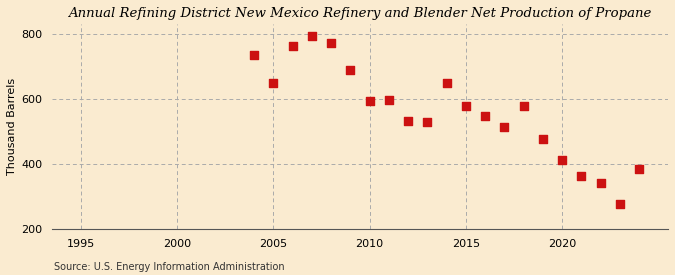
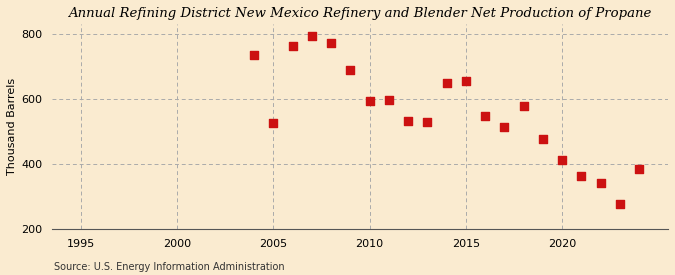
2005: 648 -> 525
2015: 578 -> 655
